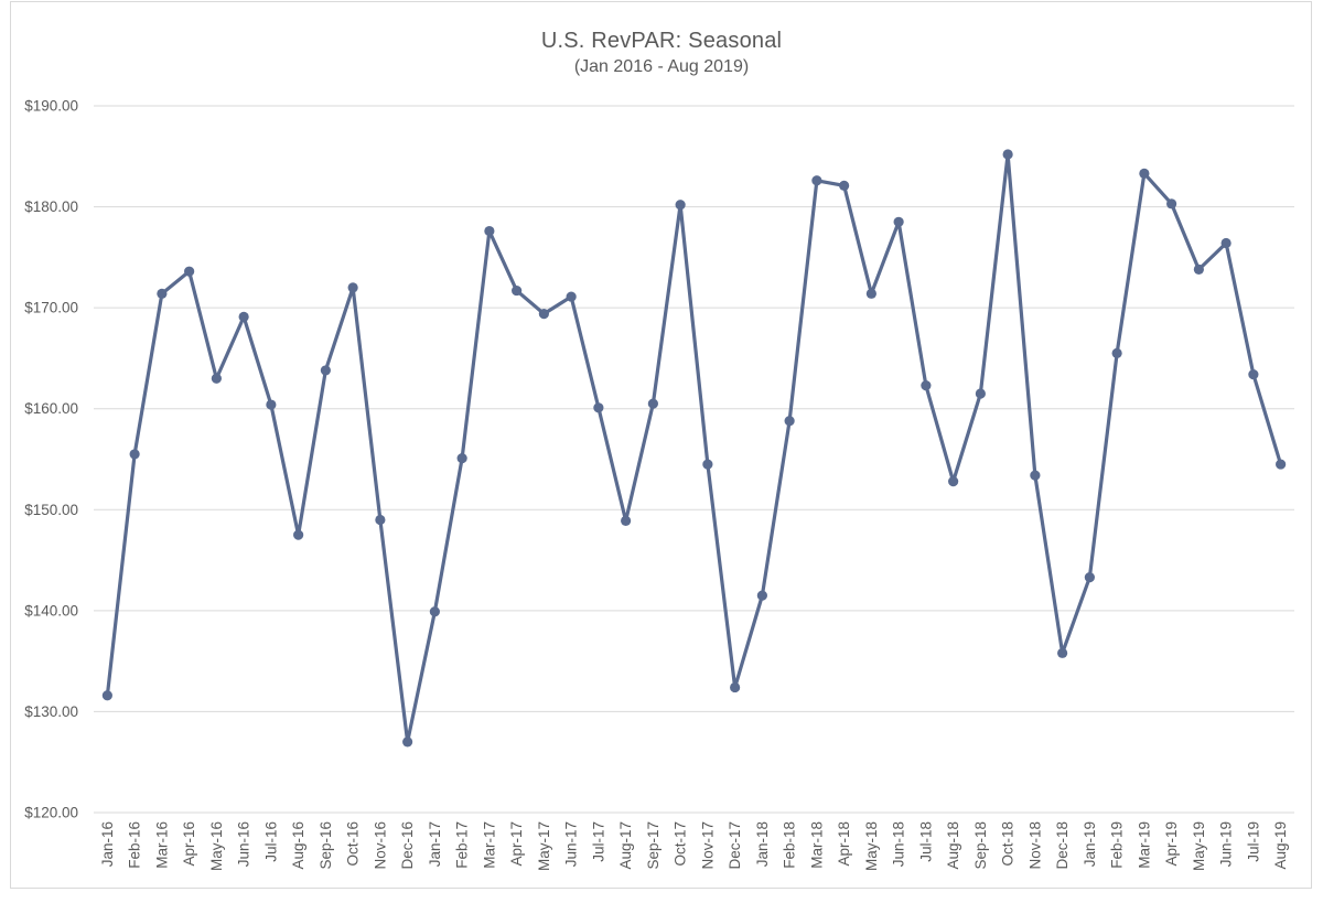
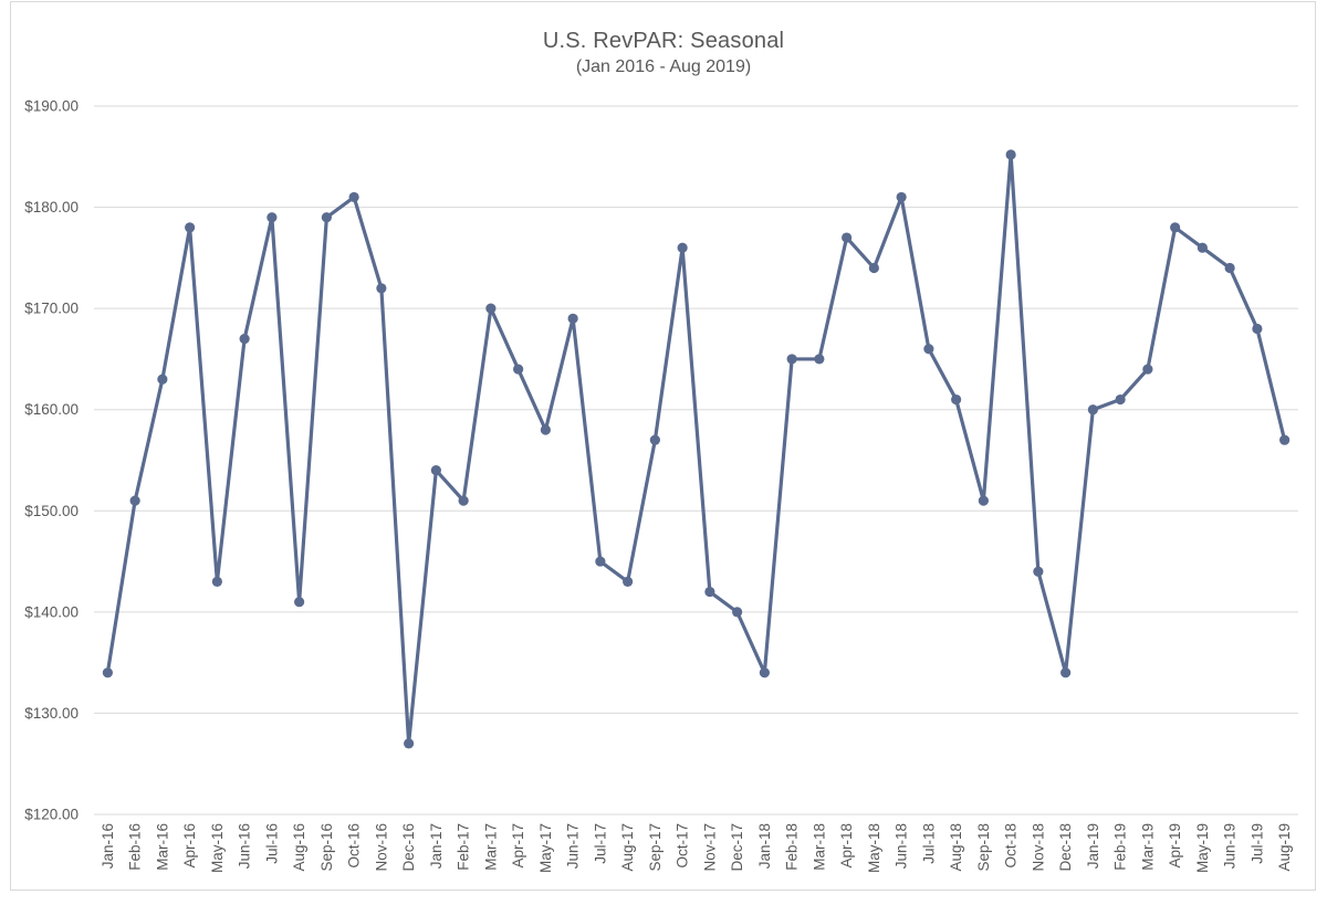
Jan-16: $132 -> $134
Feb-16: $156 -> $151
Mar-16: $171 -> $163
Apr-16: $174 -> $178
May-16: $163 -> $143
Jun-16: $169 -> $167
Jul-16: $160 -> $179
Aug-16: $148 -> $141
Sep-16: $164 -> $179
Oct-16: $172 -> $181
Nov-16: $149 -> $172
Jan-17: $140 -> $154
Feb-17: $155 -> $151
Mar-17: $178 -> $170
Apr-17: $172 -> $164
May-17: $169 -> $158
Jun-17: $171 -> $169
Jul-17: $160 -> $145
Aug-17: $149 -> $143
Sep-17: $160 -> $157
Oct-17: $180 -> $176
Nov-17: $154 -> $142
Dec-17: $132 -> $140
Jan-18: $142 -> $134
Feb-18: $159 -> $165
Mar-18: $183 -> $165
Apr-18: $182 -> $177
May-18: $171 -> $174
Jun-18: $178 -> $181
Jul-18: $162 -> $166
Aug-18: $153 -> $161
Sep-18: $162 -> $151
Nov-18: $153 -> $144
Dec-18: $136 -> $134
Jan-19: $143 -> $160
Feb-19: $166 -> $161
Mar-19: $183 -> $164
Apr-19: $180 -> $178
May-19: $174 -> $176
Jun-19: $176 -> $174
Jul-19: $163 -> $168
Aug-19: $154 -> $157
